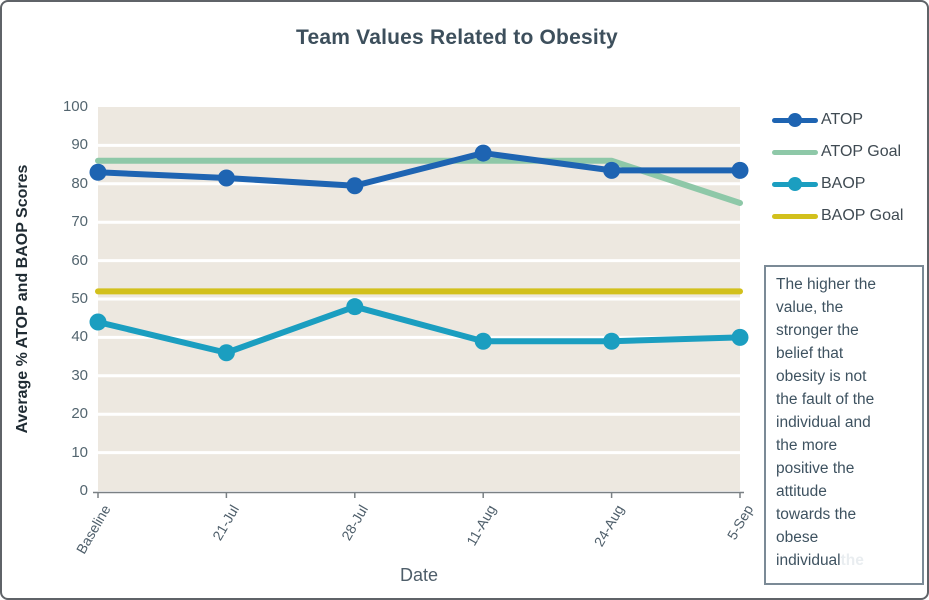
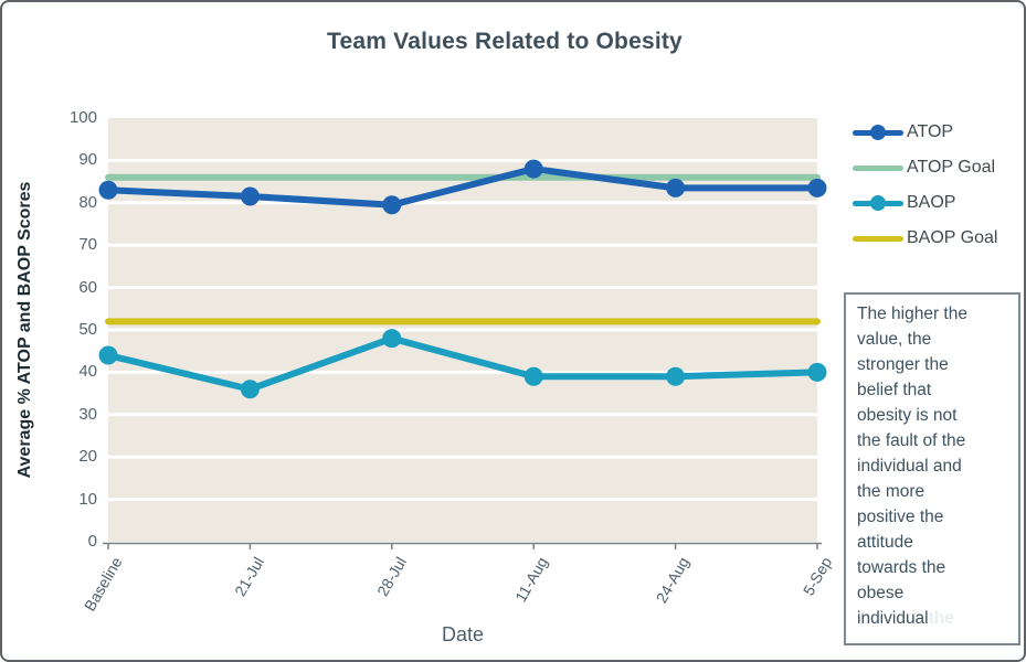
ATOP Goal/5-Sep: 75 -> 86
